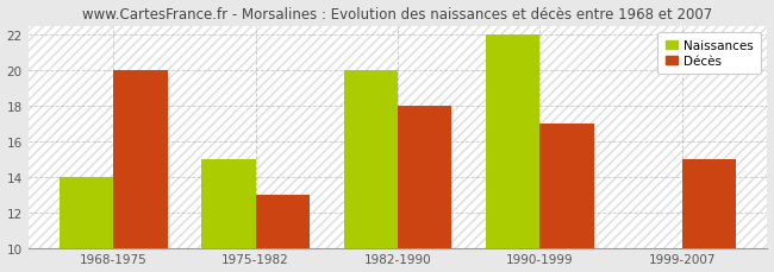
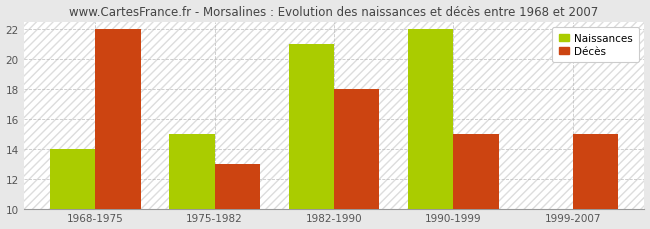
Décès/1968-1975: 20 -> 22
Naissances/1982-1990: 20 -> 21
Décès/1990-1999: 17 -> 15
